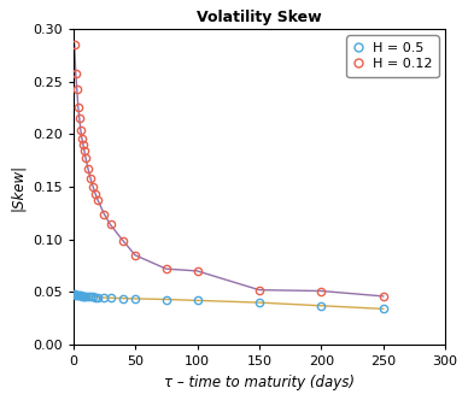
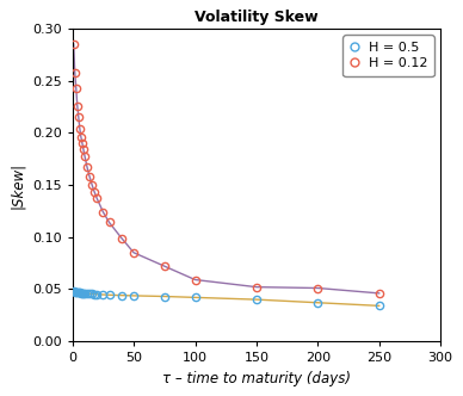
H = 0.12/100: 0.070 -> 0.059
